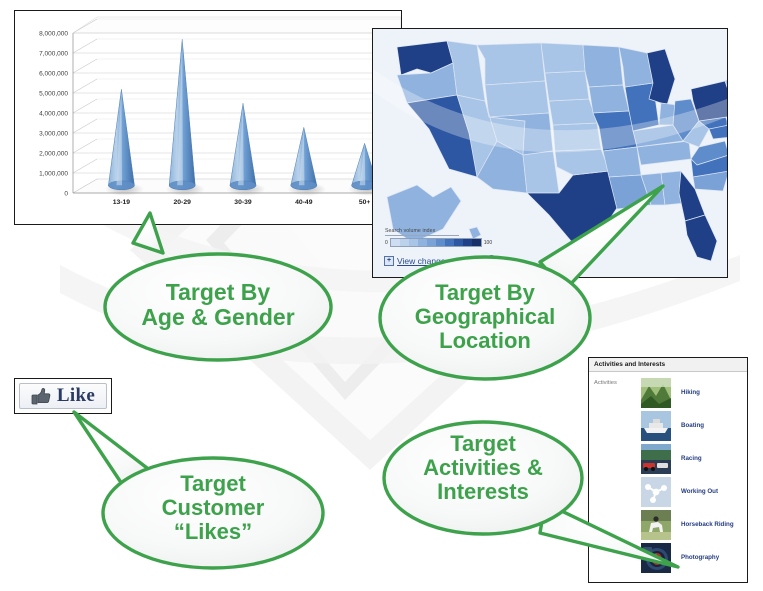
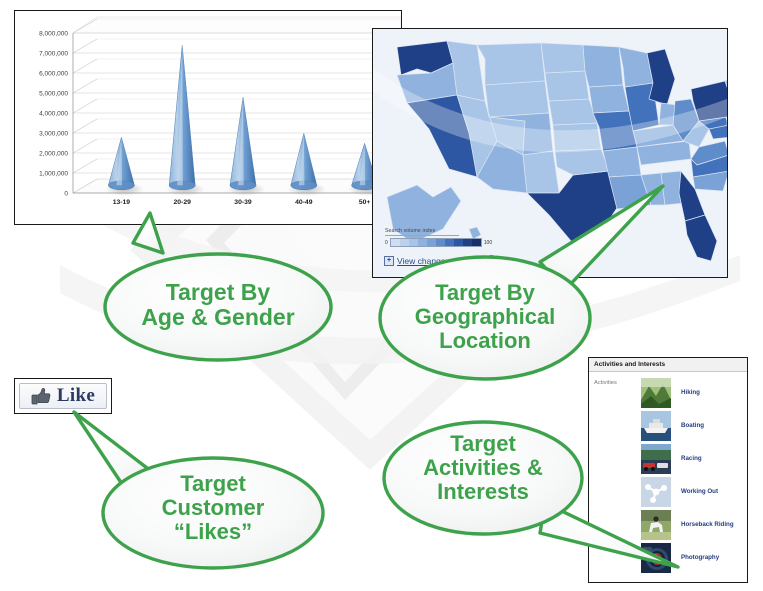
13-19: 4800000 -> 2400000
20-29: 7300000 -> 7000000
30-39: 4100000 -> 4400000
40-49: 2900000 -> 2600000
